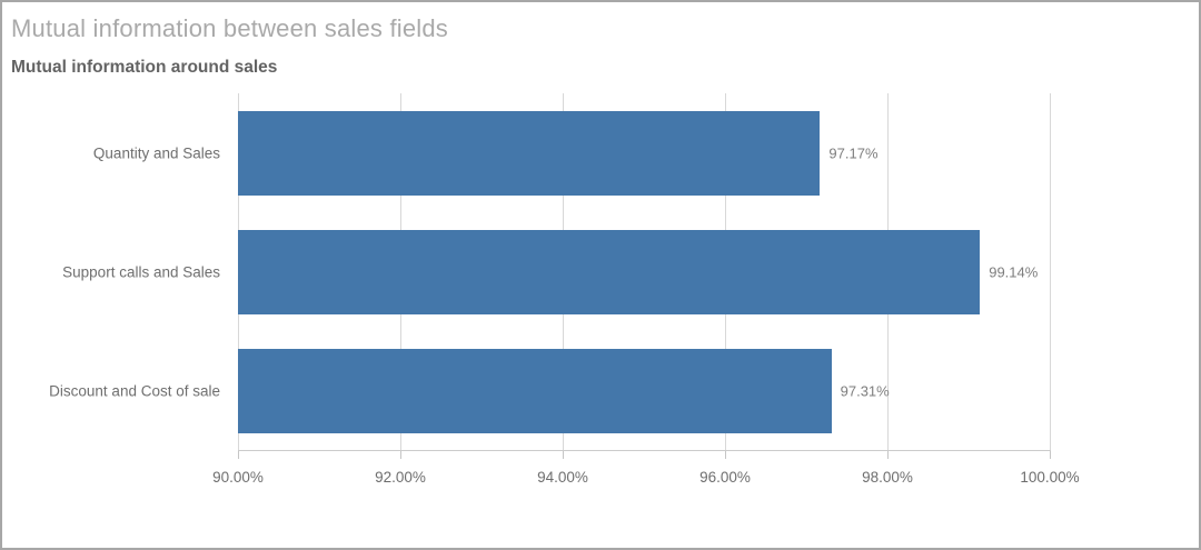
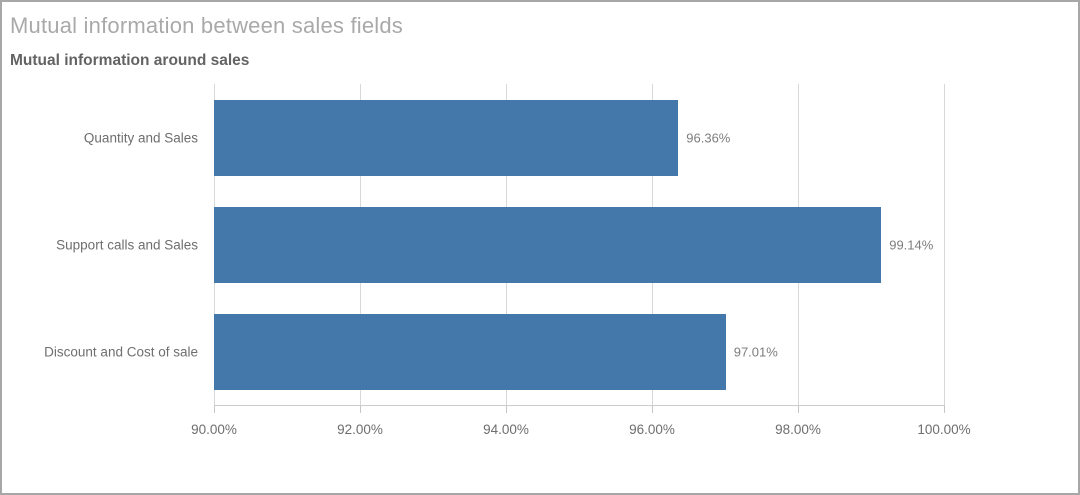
Quantity and Sales: 97.17% -> 96.36%
Discount and Cost of sale: 97.31% -> 97.01%
